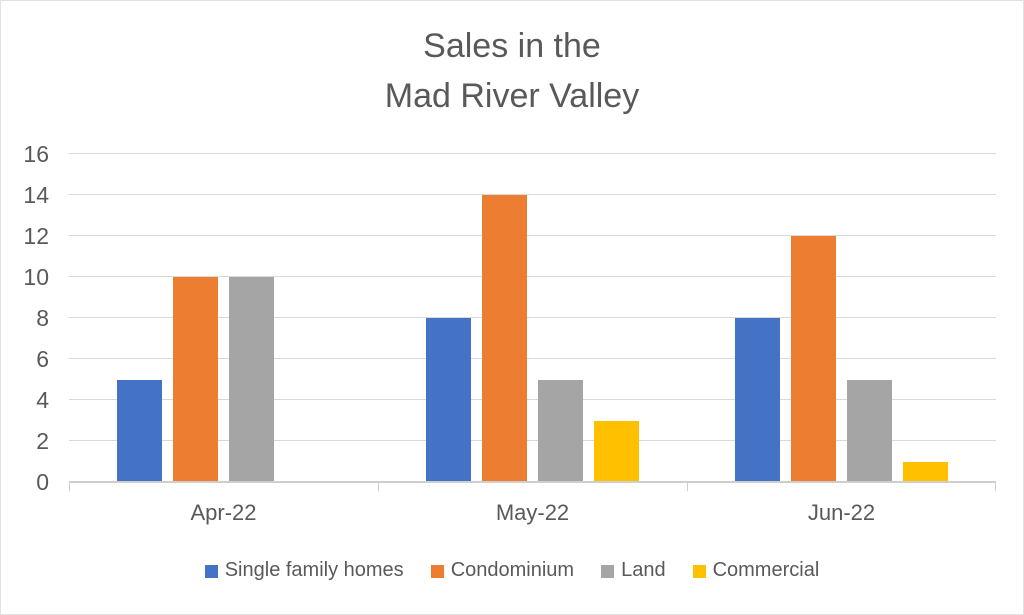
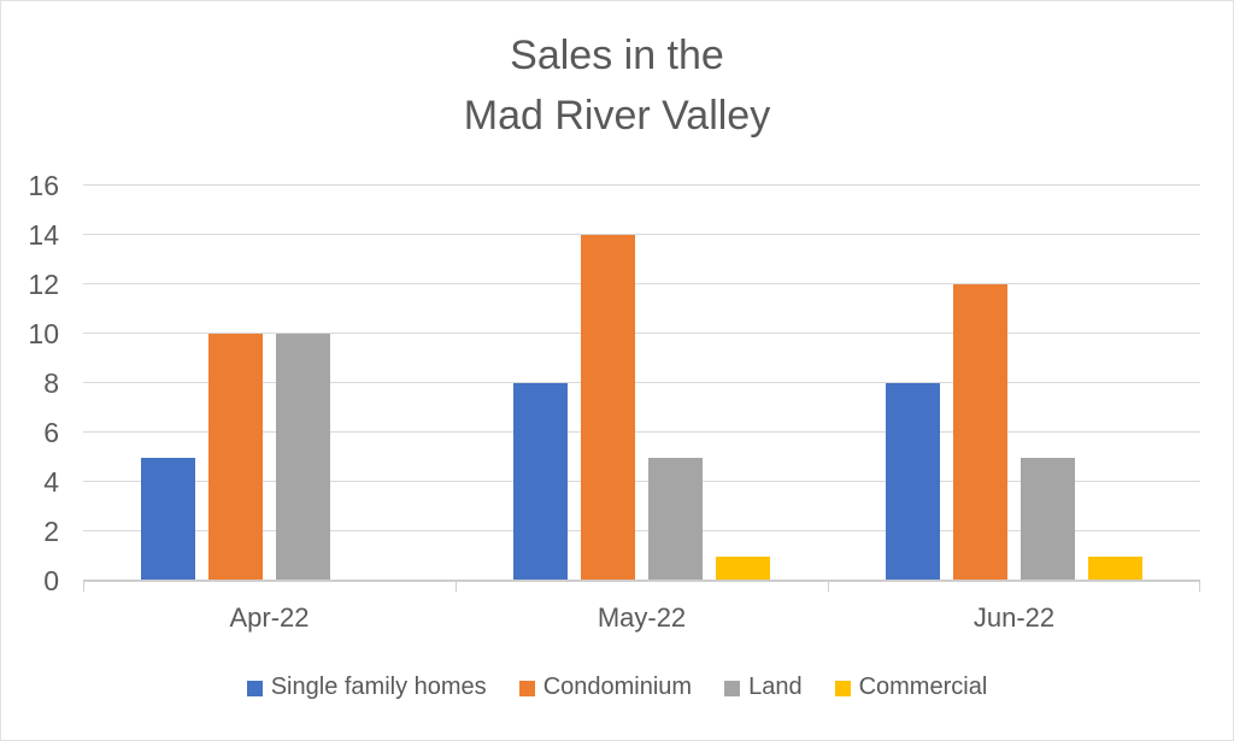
Commercial/May-22: 3 -> 1
